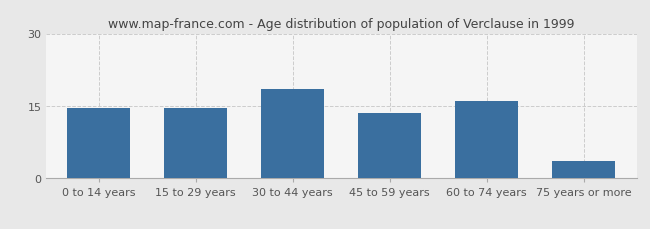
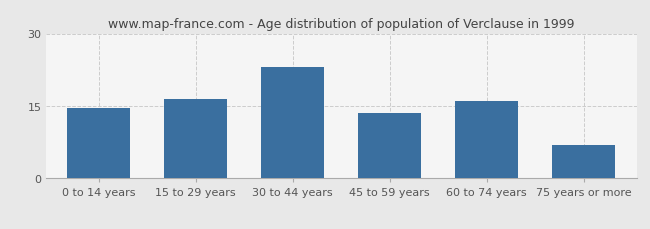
15 to 29 years: 14.5 -> 16.5
30 to 44 years: 18.5 -> 23.0
75 years or more: 3.5 -> 7.0
